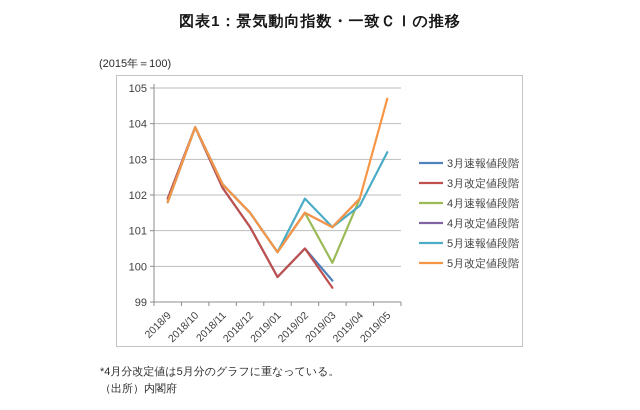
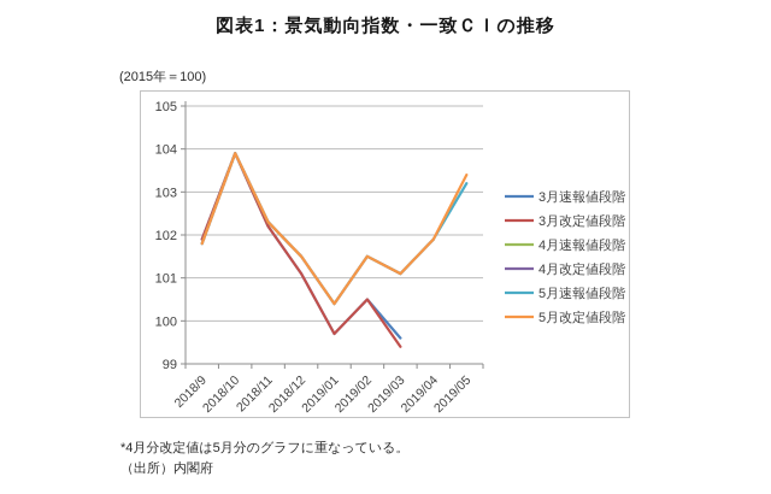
5月速報値段階/2019/02: 101.9 -> 101.5
4月速報値段階/2019/03: 100.1 -> 101.1
5月速報値段階/2019/04: 101.7 -> 101.9
5月改定値段階/2019/05: 104.7 -> 103.4
